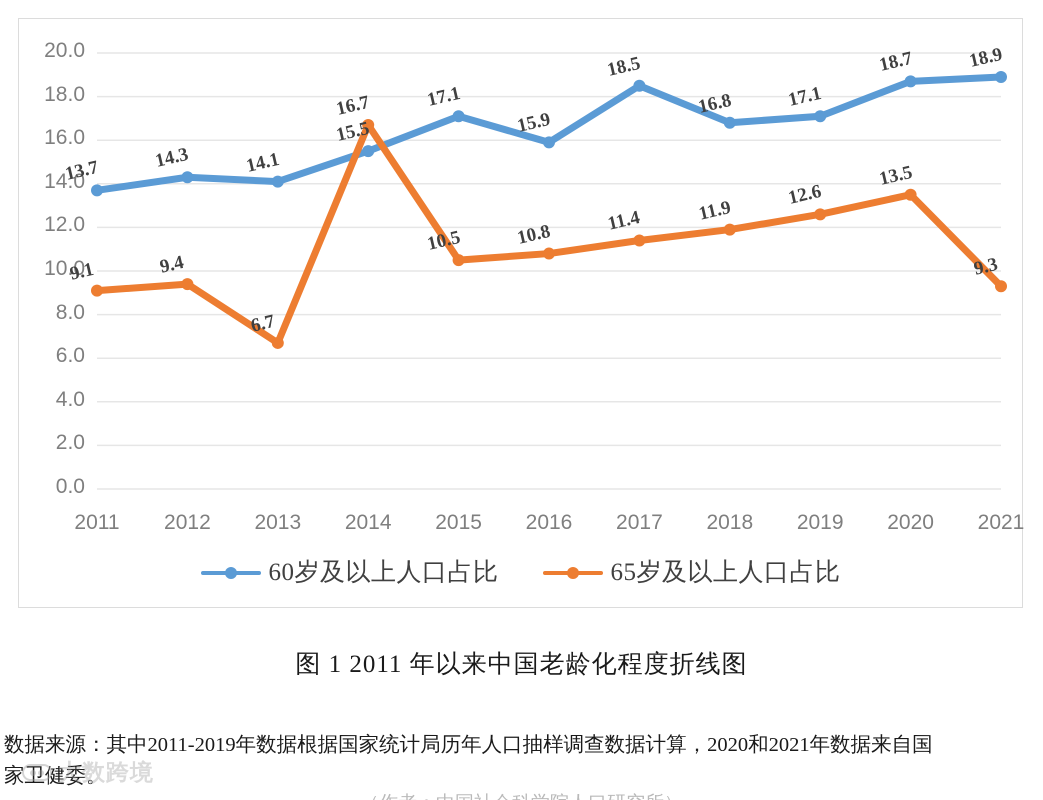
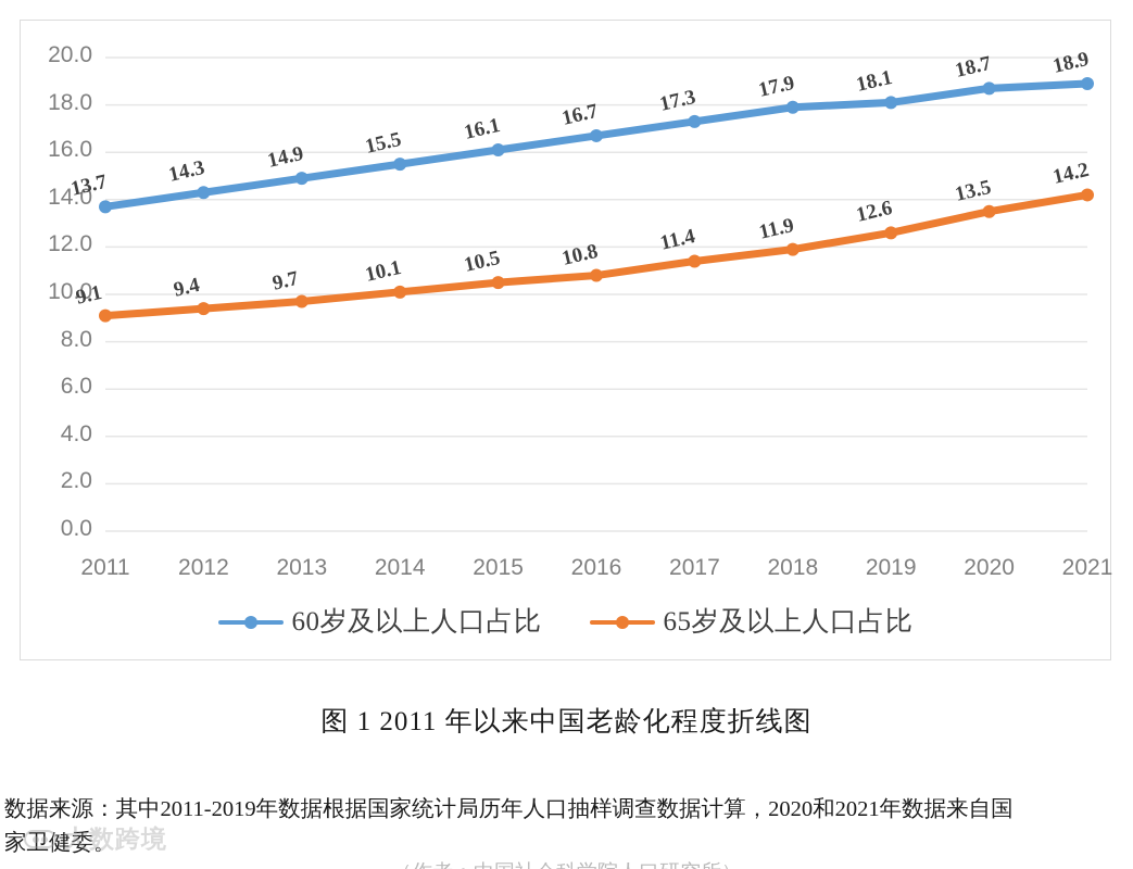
60岁及以上人口占比/2013: 14.1 -> 14.9
65岁及以上人口占比/2013: 6.7 -> 9.7
65岁及以上人口占比/2014: 16.7 -> 10.1
60岁及以上人口占比/2015: 17.1 -> 16.1
60岁及以上人口占比/2016: 15.9 -> 16.7
60岁及以上人口占比/2017: 18.5 -> 17.3
60岁及以上人口占比/2018: 16.8 -> 17.9
60岁及以上人口占比/2019: 17.1 -> 18.1
65岁及以上人口占比/2021: 9.3 -> 14.2
